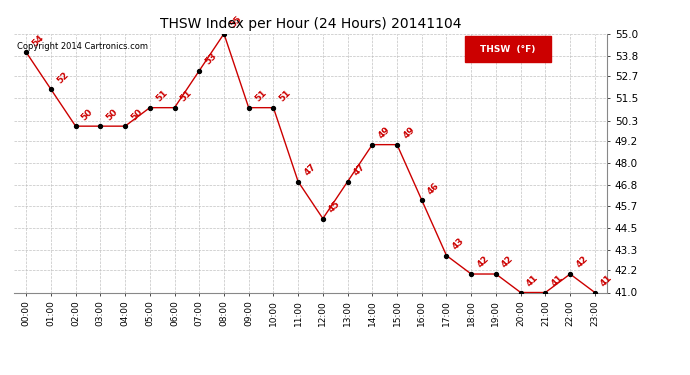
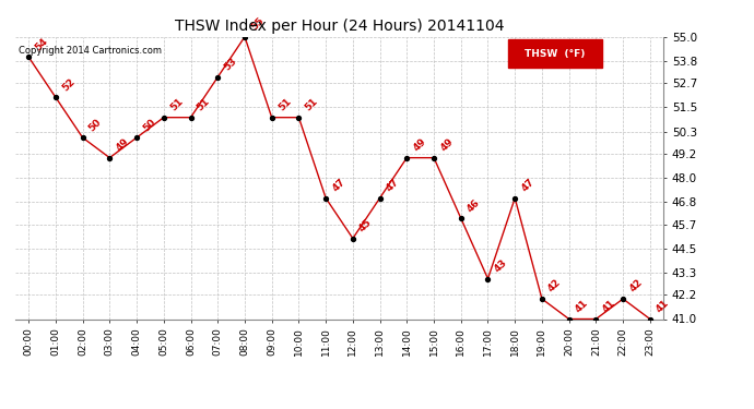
03:00: 50 -> 49
18:00: 42 -> 47
